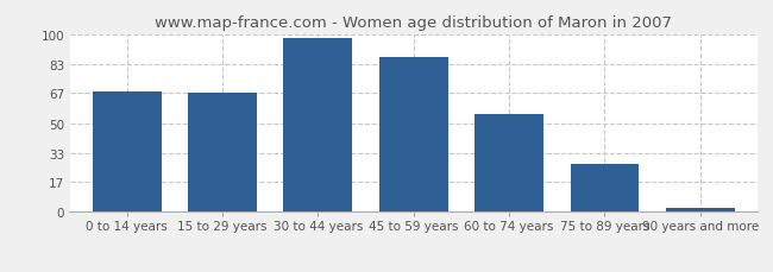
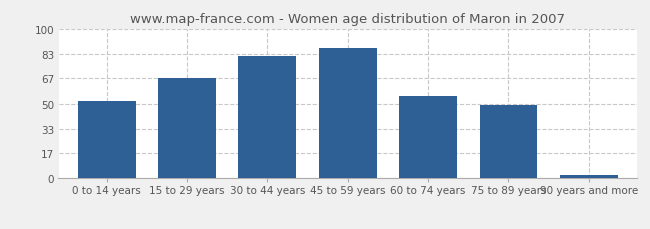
0 to 14 years: 68 -> 52
30 to 44 years: 98 -> 82
75 to 89 years: 27 -> 49
